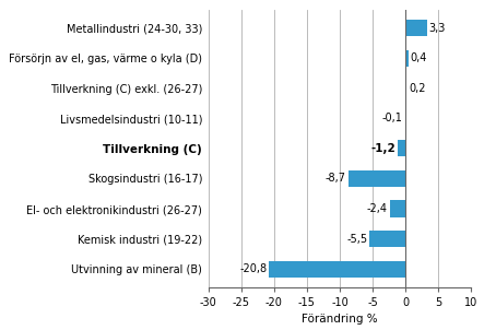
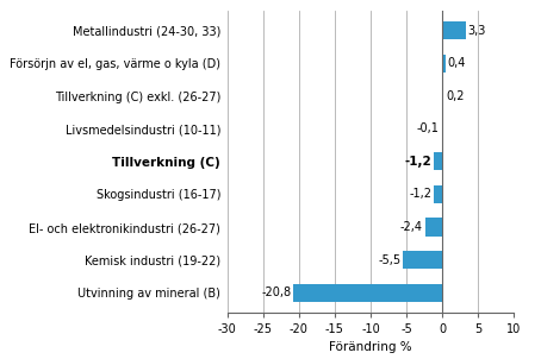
Skogsindustri (16-17): -8,7 -> -1,2
